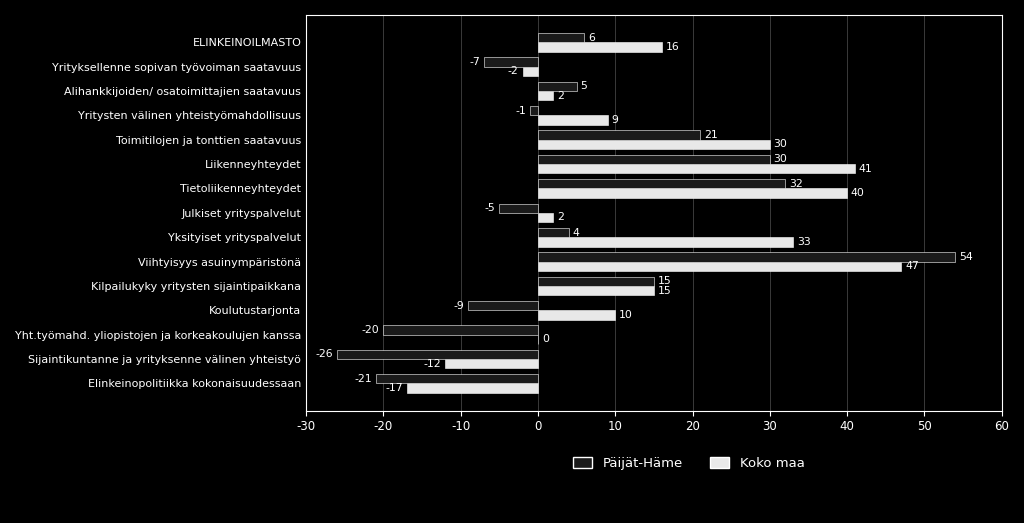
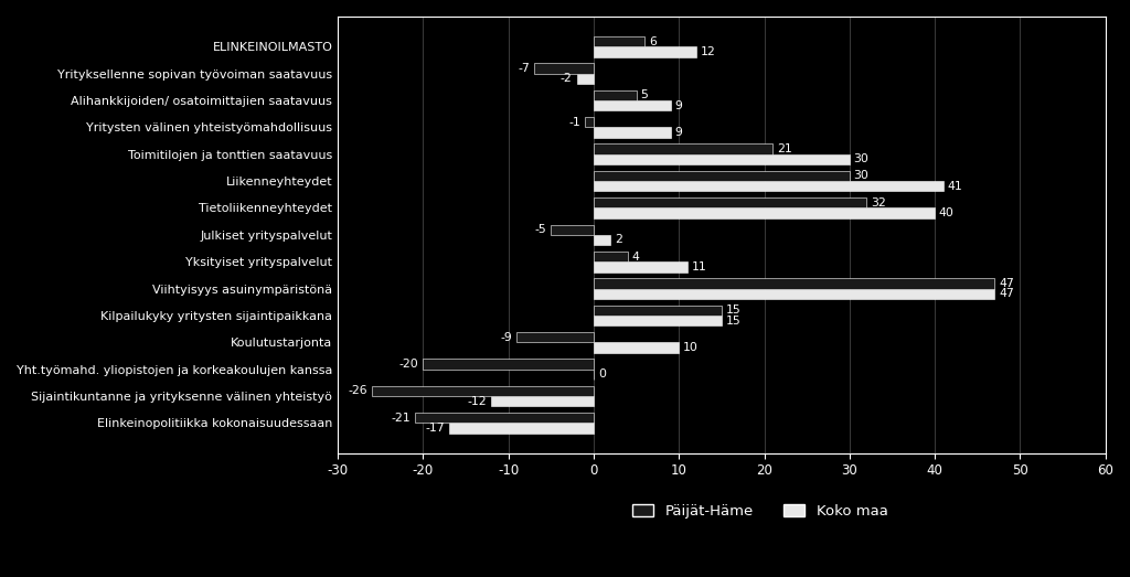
Koko maa/ELINKEINOILMASTO: 16 -> 12
Koko maa/Alihankkijoiden/ osatoimittajien saatavuus: 2 -> 9
Koko maa/Yksityiset yrityspalvelut: 33 -> 11
Päijät-Häme/Viihtyisyys asuinympäristönä: 54 -> 47
